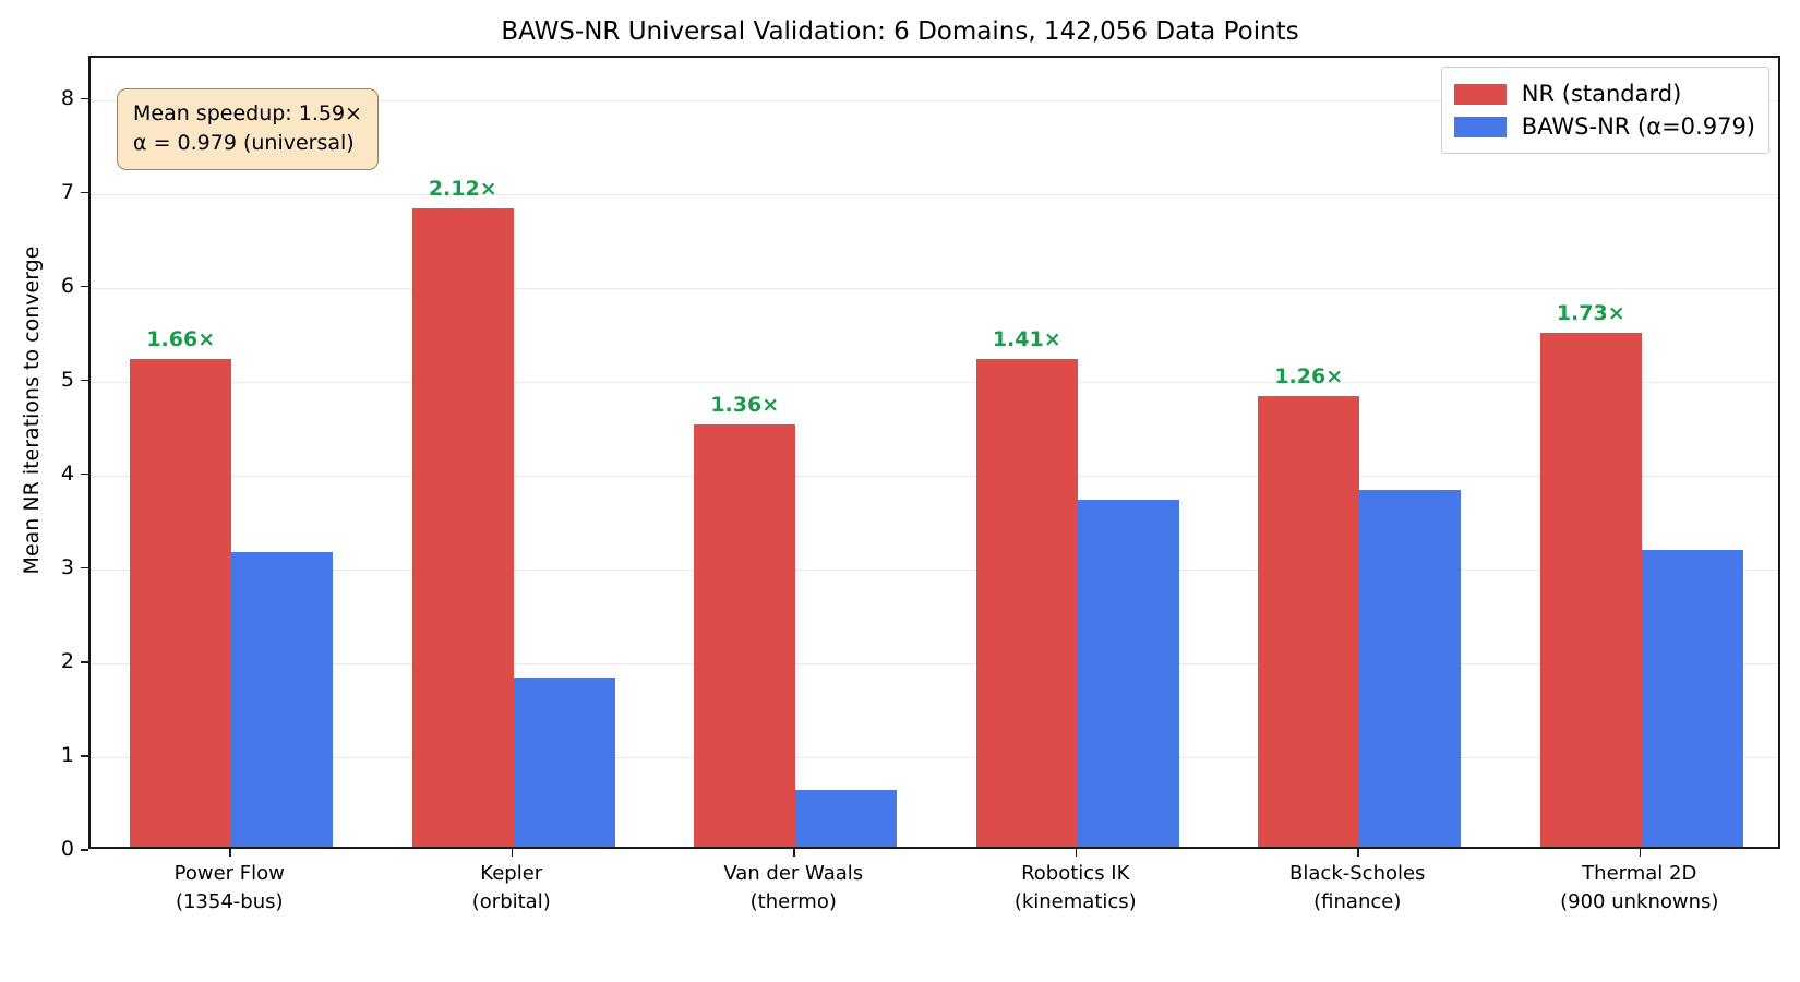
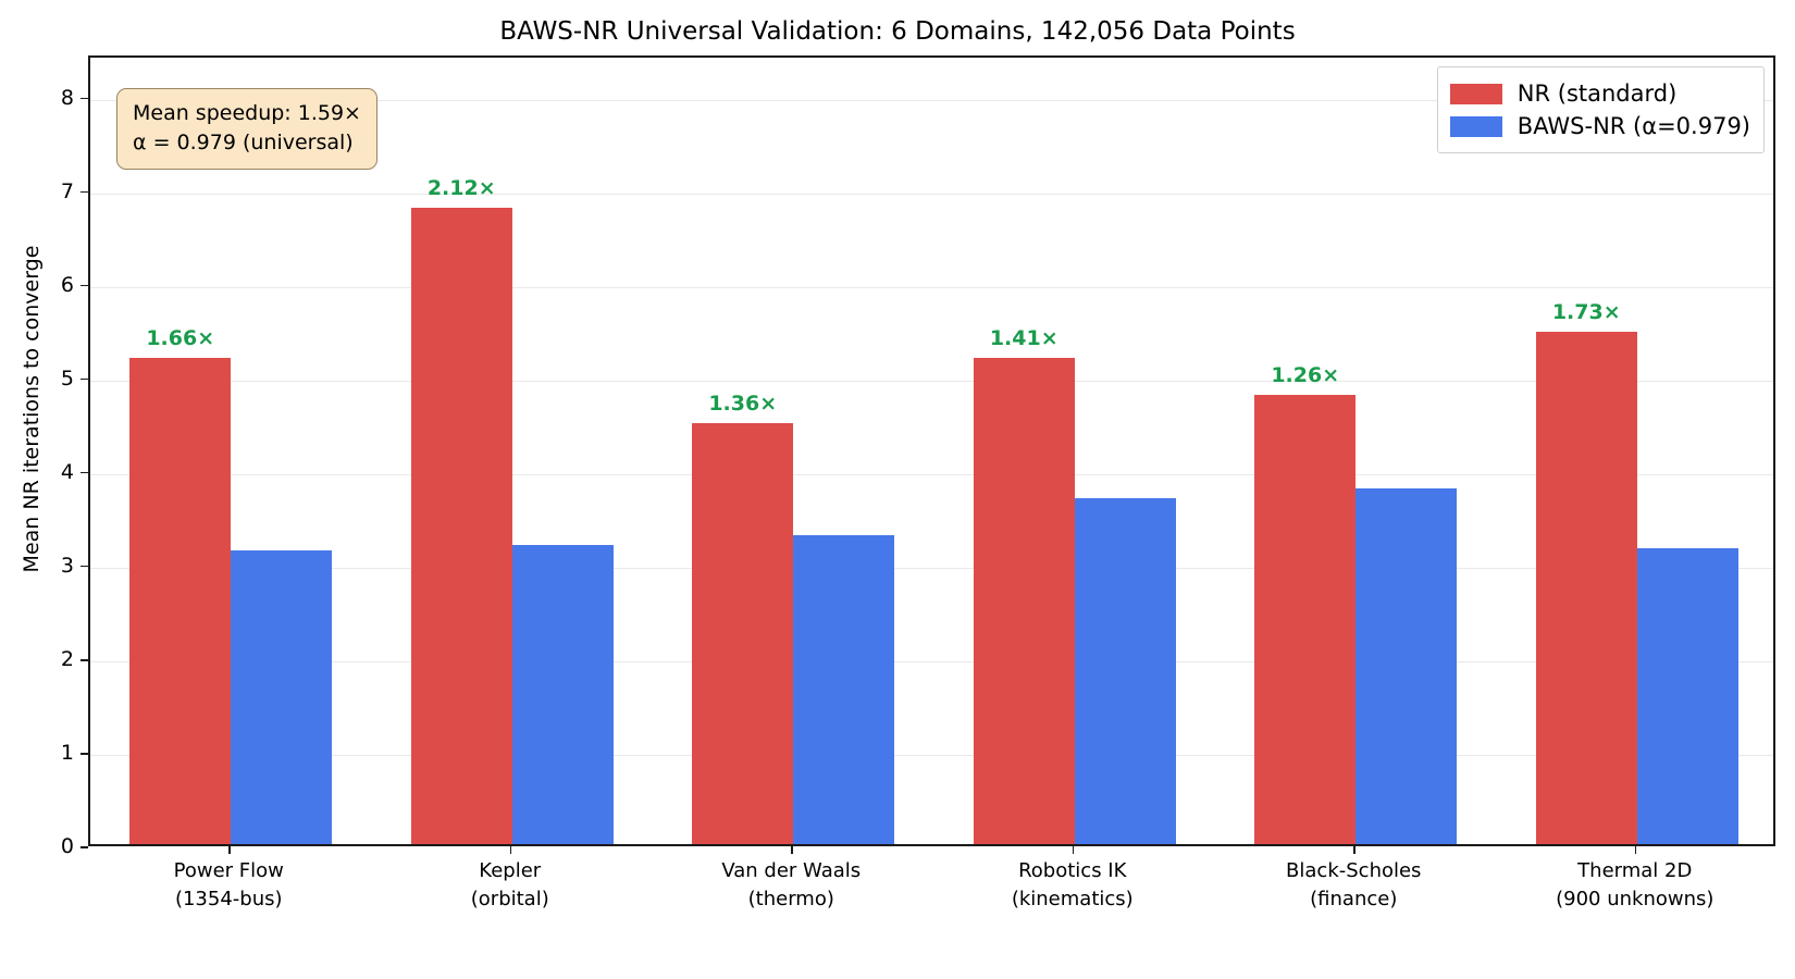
BAWS-NR (α=0.979)/Kepler (orbital): 1.8 -> 3.2
BAWS-NR (α=0.979)/Van der Waals (thermo): 0.6 -> 3.3
